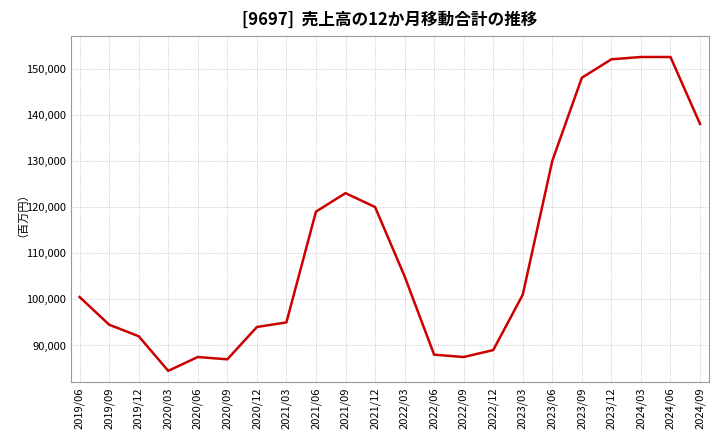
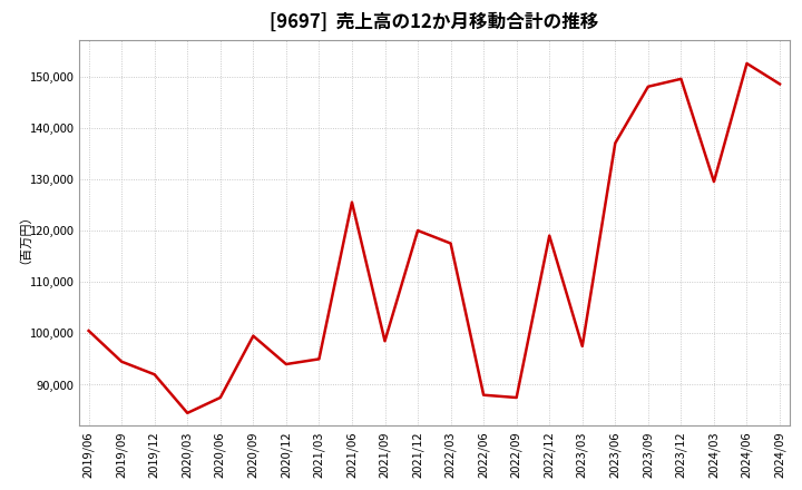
2020/09: 87,000 -> 99,500
2021/06: 119,000 -> 125,500
2021/09: 123,000 -> 98,500
2022/03: 105,000 -> 117,500
2022/12: 89,000 -> 119,000
2023/03: 101,000 -> 97,500
2023/06: 130,000 -> 137,000
2023/12: 152,000 -> 149,500
2024/03: 152,500 -> 129,500
2024/09: 138,000 -> 148,500
